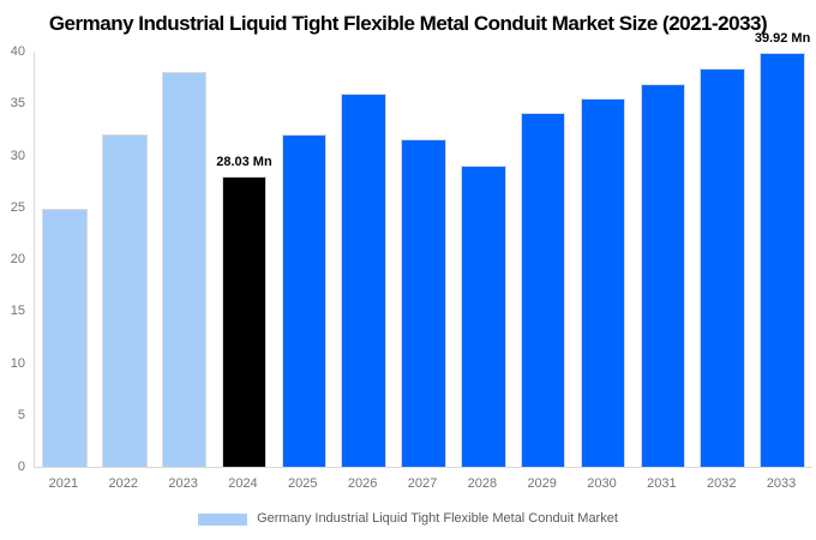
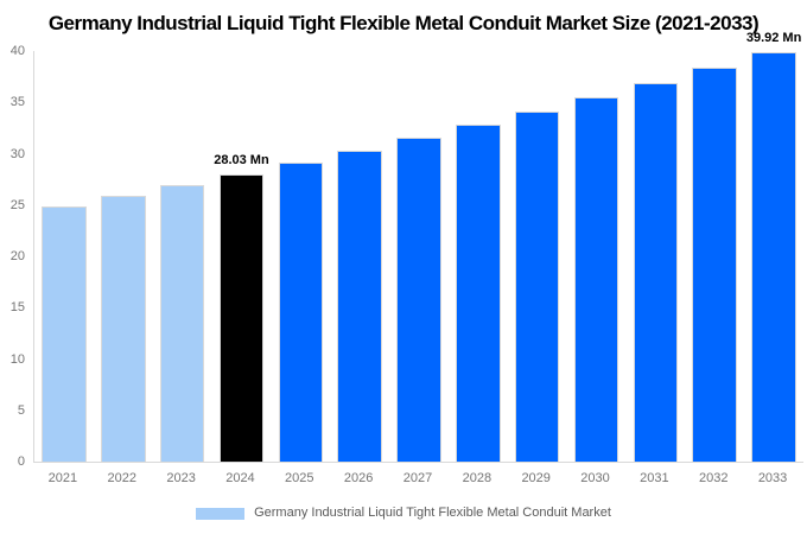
2022: 32 -> 26
2023: 38 -> 27
2025: 32 -> 29
2026: 36 -> 30
2028: 29 -> 33
